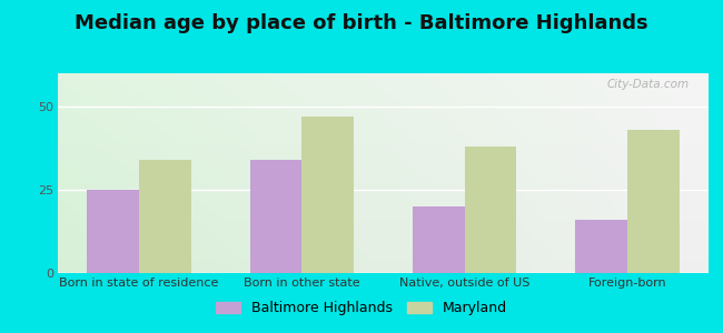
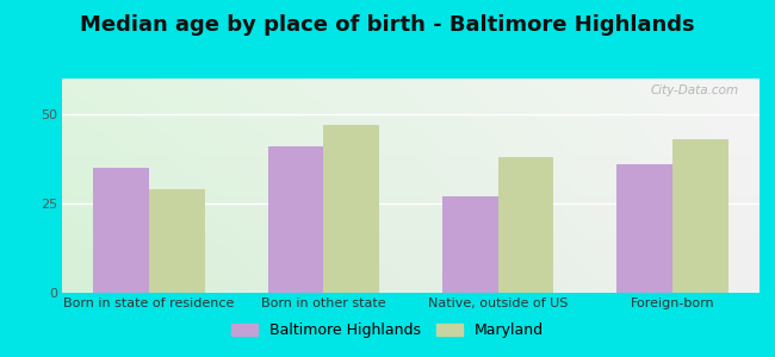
Baltimore Highlands/Born in state of residence: 25 -> 35
Maryland/Born in state of residence: 34 -> 29
Baltimore Highlands/Born in other state: 34 -> 41
Baltimore Highlands/Native, outside of US: 20 -> 27
Baltimore Highlands/Foreign-born: 16 -> 36
